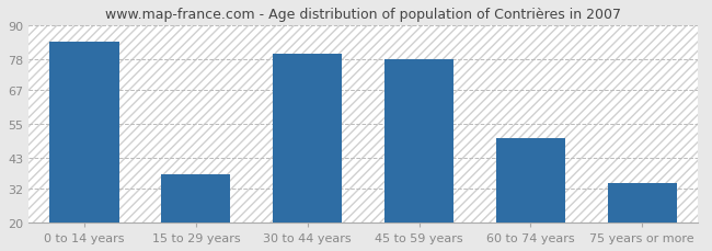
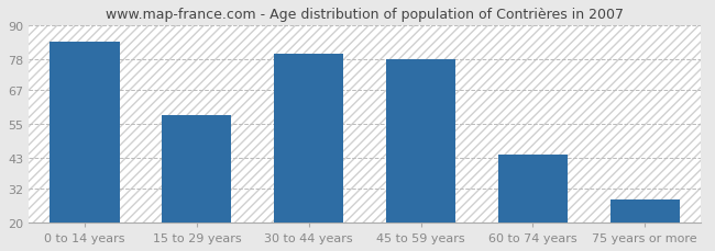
15 to 29 years: 37 -> 58
60 to 74 years: 50 -> 44
75 years or more: 34 -> 28
